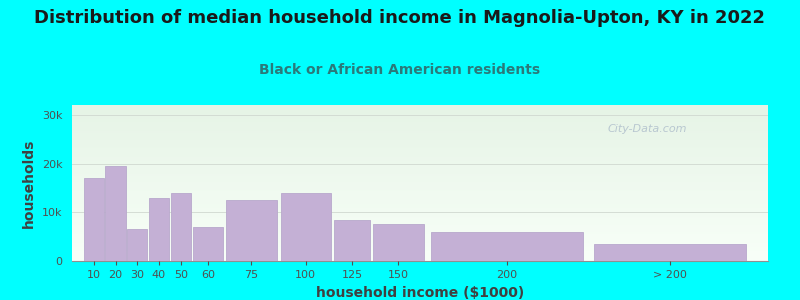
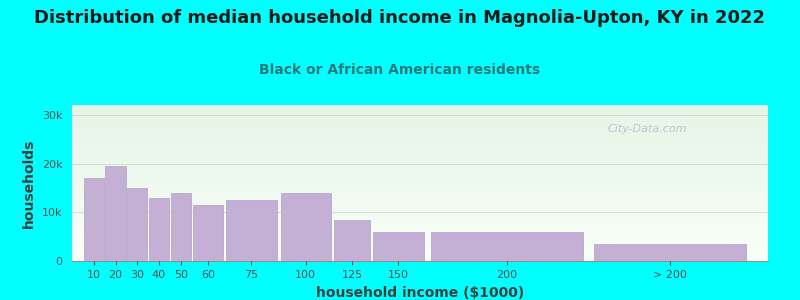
30: 6.5k -> 15.0k
60: 7.0k -> 11.5k
150: 7.5k -> 6.0k
